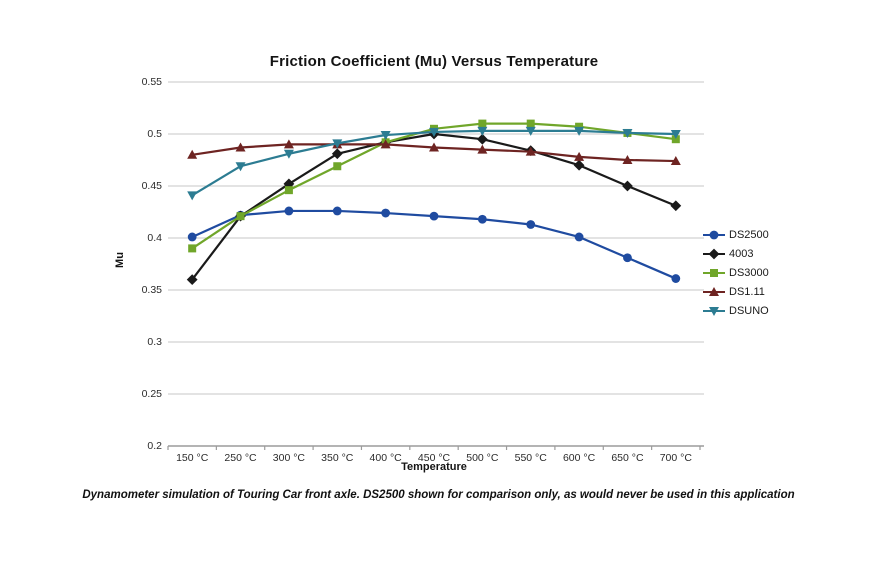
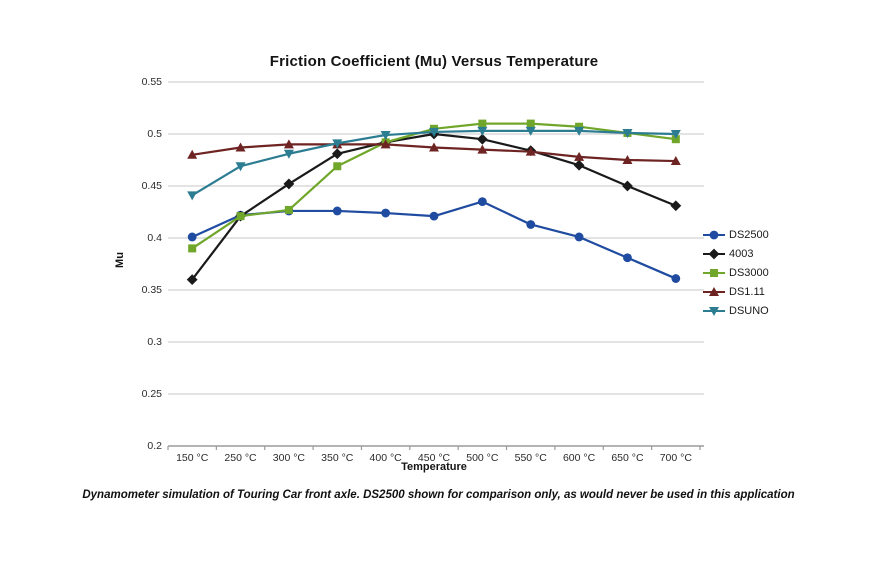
DS3000/300 °C: 0.446 -> 0.427
DS2500/500 °C: 0.418 -> 0.435
